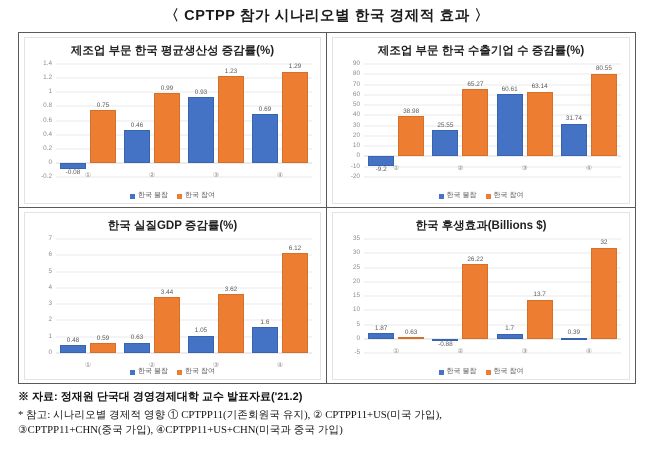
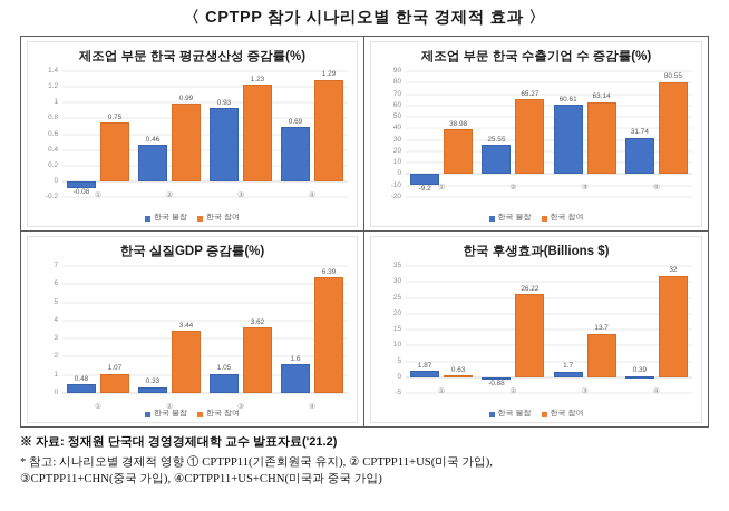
한국 실질GDP 증감률(%)/한국 참여/①: 0.59 -> 1.07
한국 실질GDP 증감률(%)/한국 불참/②: 0.63 -> 0.33
한국 실질GDP 증감률(%)/한국 참여/④: 6.12 -> 6.39
